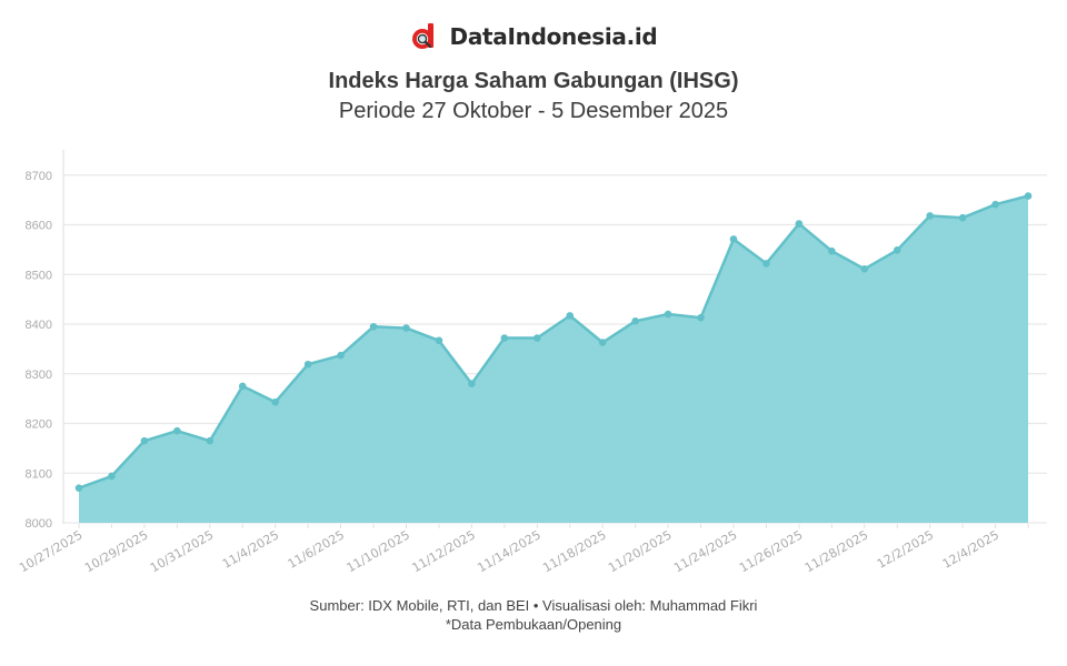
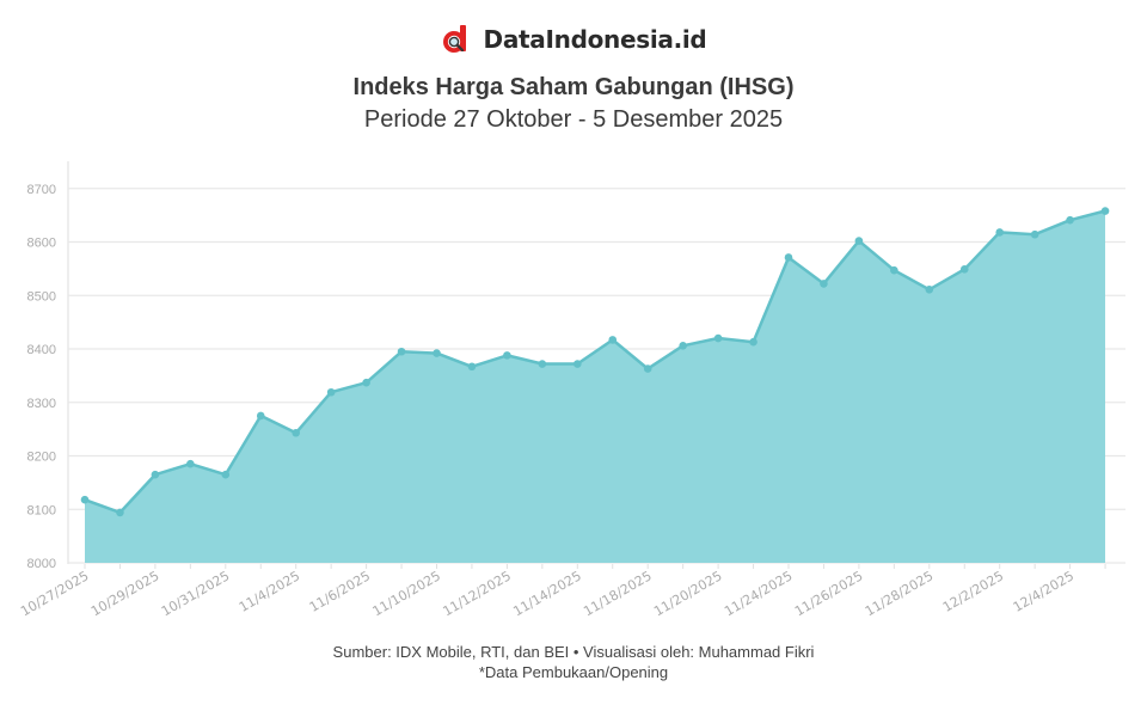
10/27/2025: 8070 -> 8120
11/12/2025: 8280 -> 8390
